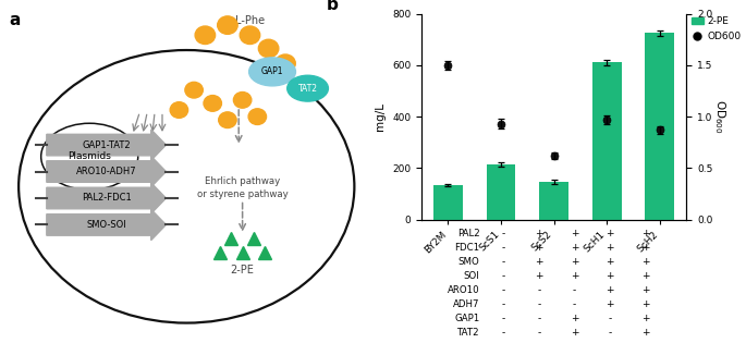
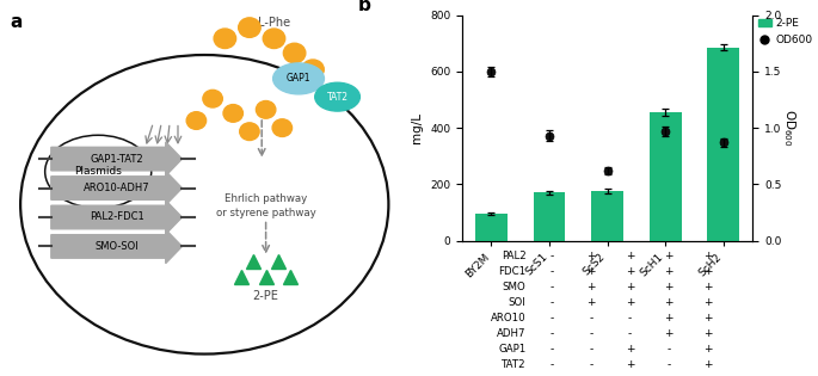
2-PE/BY2M: 135 -> 95
2-PE/ScS1: 215 -> 170
2-PE/ScS2: 145 -> 175
2-PE/ScH1: 610 -> 455
2-PE/ScH2: 725 -> 685
